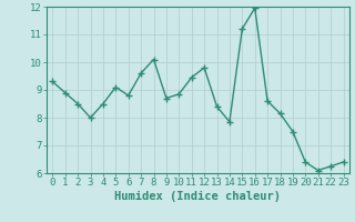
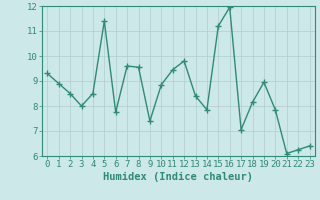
5: 9.10 -> 11.40
6: 8.80 -> 7.75
8: 10.10 -> 9.55
9: 8.70 -> 7.40
17: 8.60 -> 7.05
19: 7.50 -> 8.95
20: 6.40 -> 7.85
